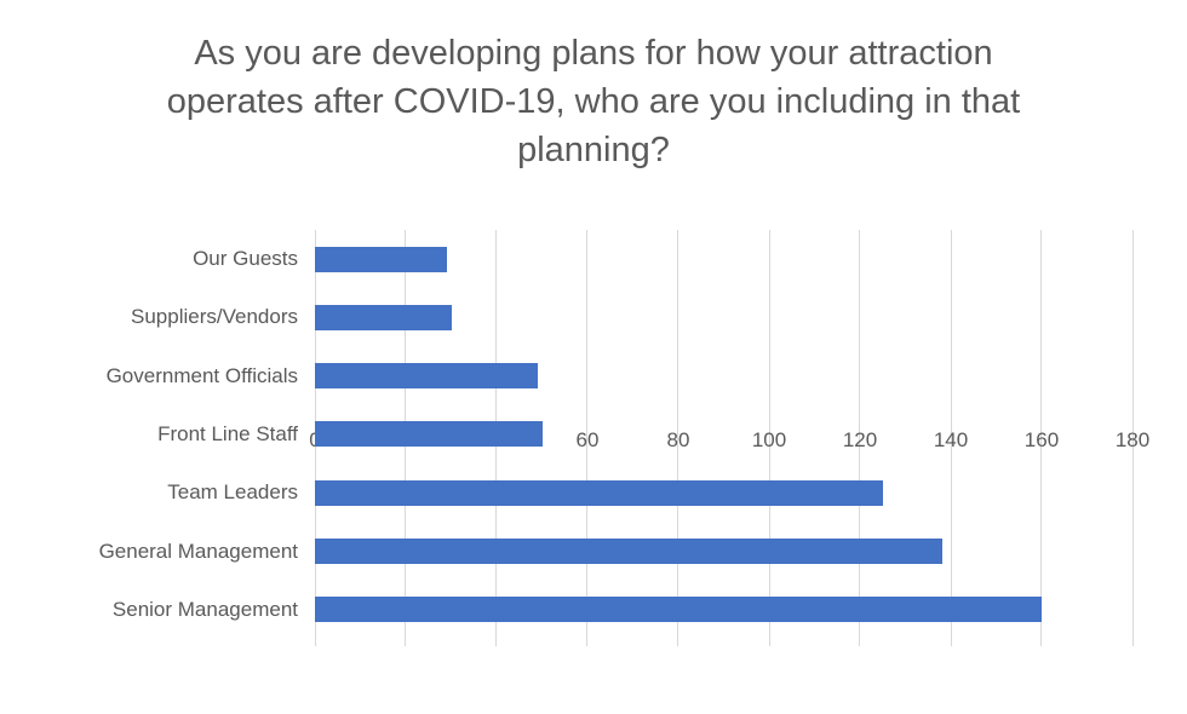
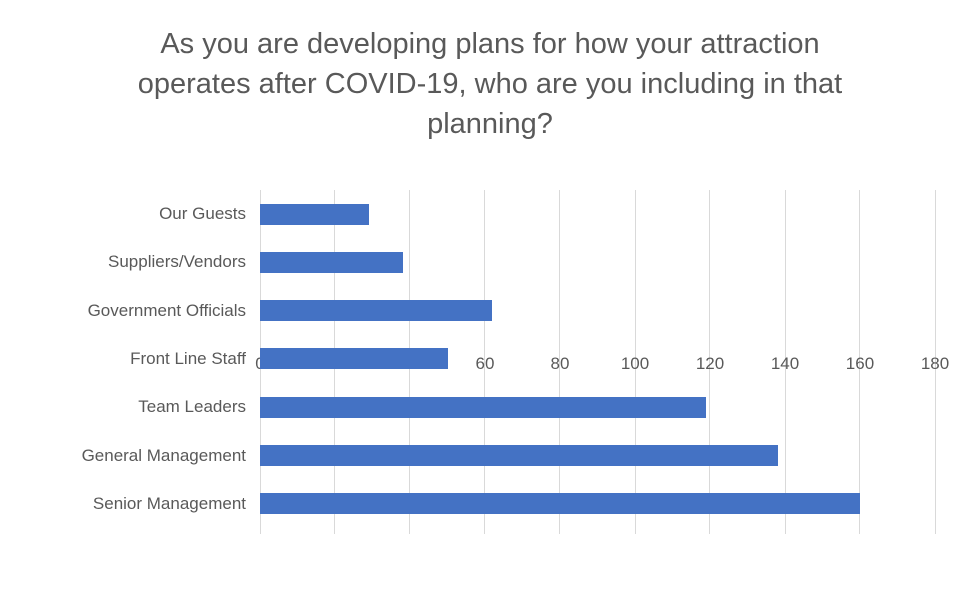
Suppliers/Vendors: 30 -> 38
Government Officials: 49 -> 62
Team Leaders: 125 -> 119
